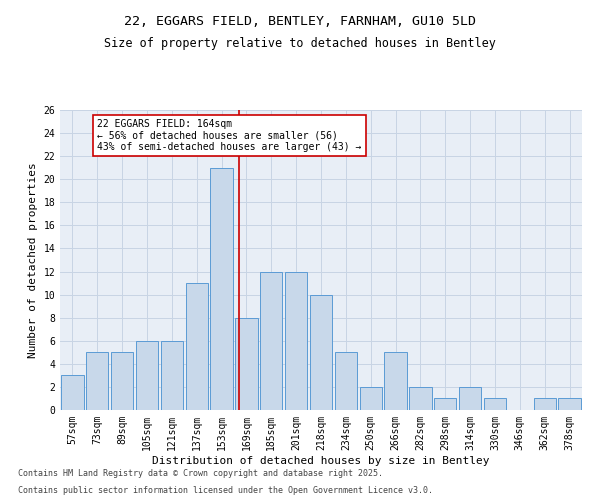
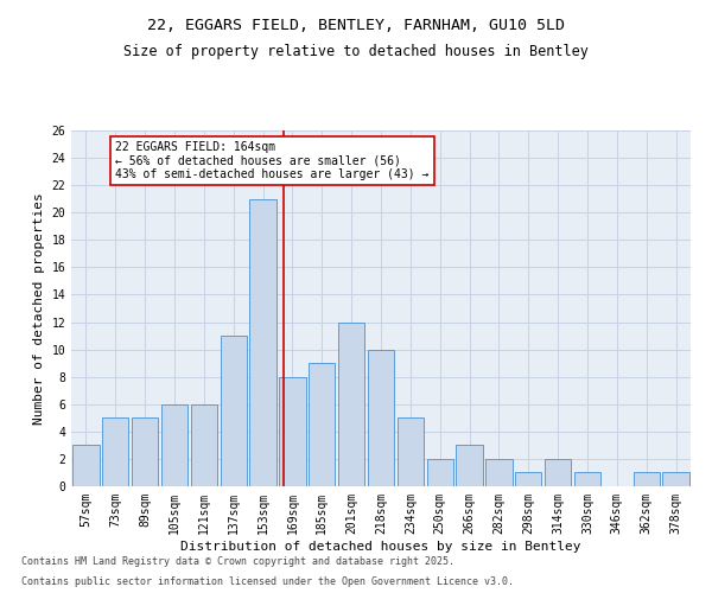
185sqm: 12 -> 9
266sqm: 5 -> 3
